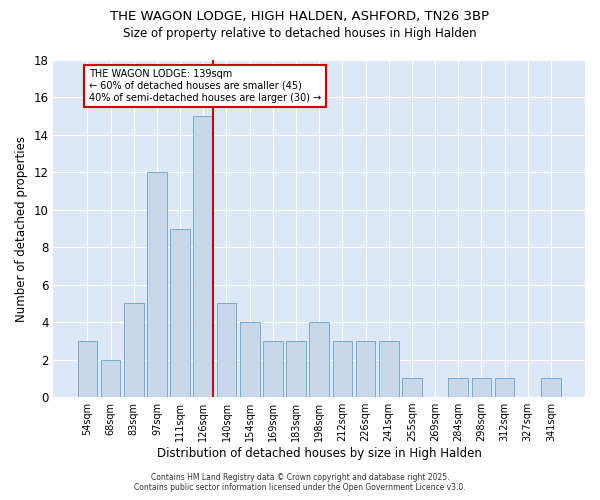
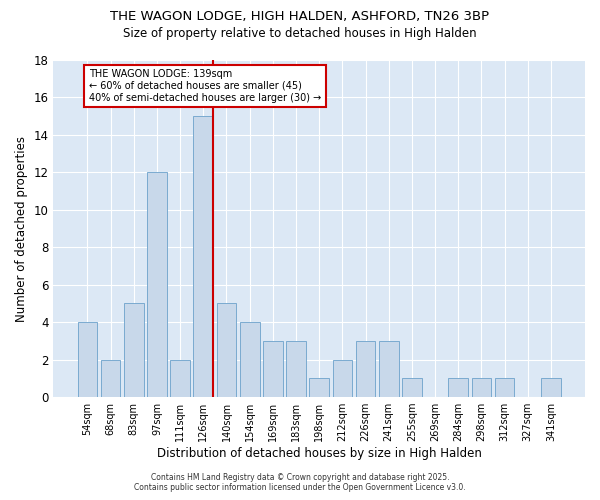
54sqm: 3 -> 4
111sqm: 9 -> 2
198sqm: 4 -> 1
212sqm: 3 -> 2
